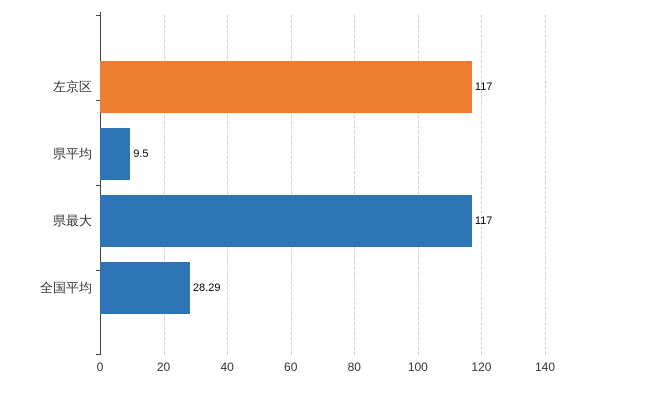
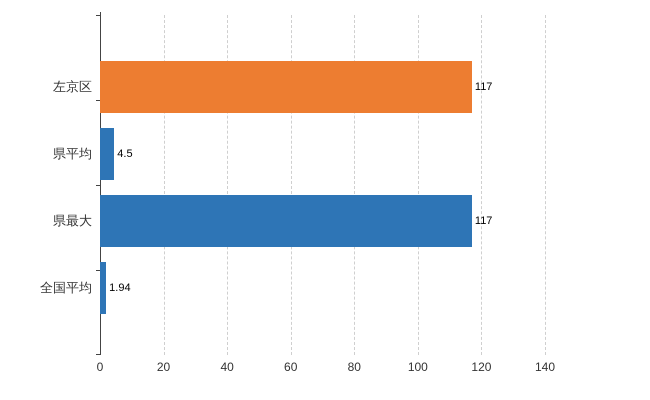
県平均: 9.5 -> 4.5
全国平均: 28.29 -> 1.94
